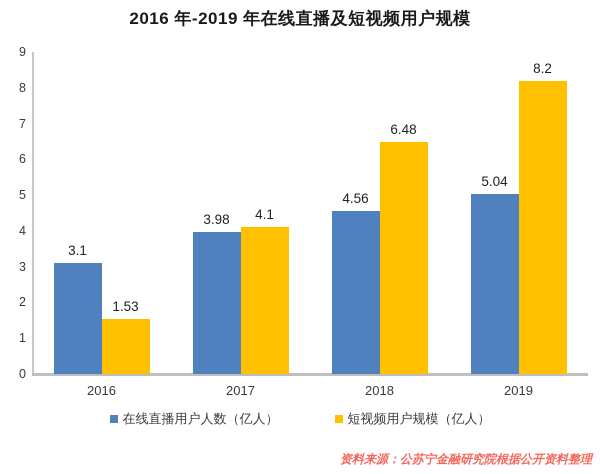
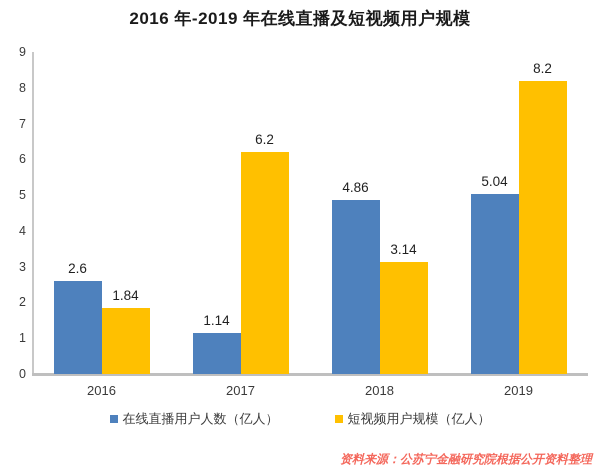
在线直播用户人数（亿人）/2016: 3.1 -> 2.6
短视频用户规模（亿人）/2016: 1.53 -> 1.84
在线直播用户人数（亿人）/2017: 3.98 -> 1.14
短视频用户规模（亿人）/2017: 4.1 -> 6.2
在线直播用户人数（亿人）/2018: 4.56 -> 4.86
短视频用户规模（亿人）/2018: 6.48 -> 3.14
